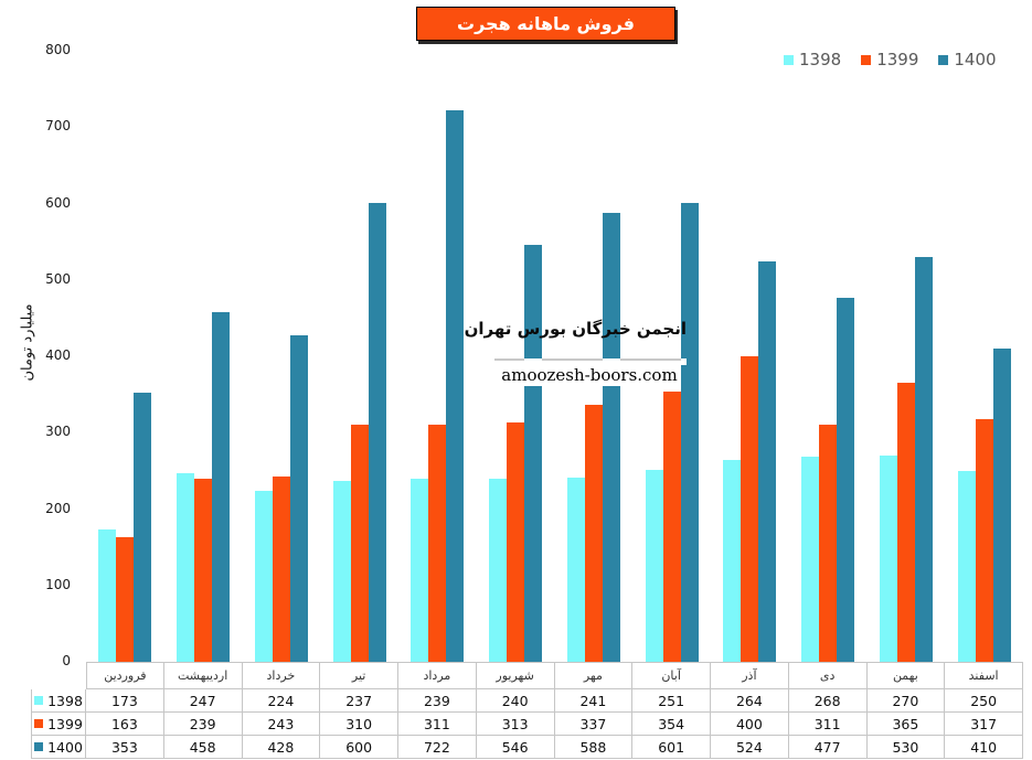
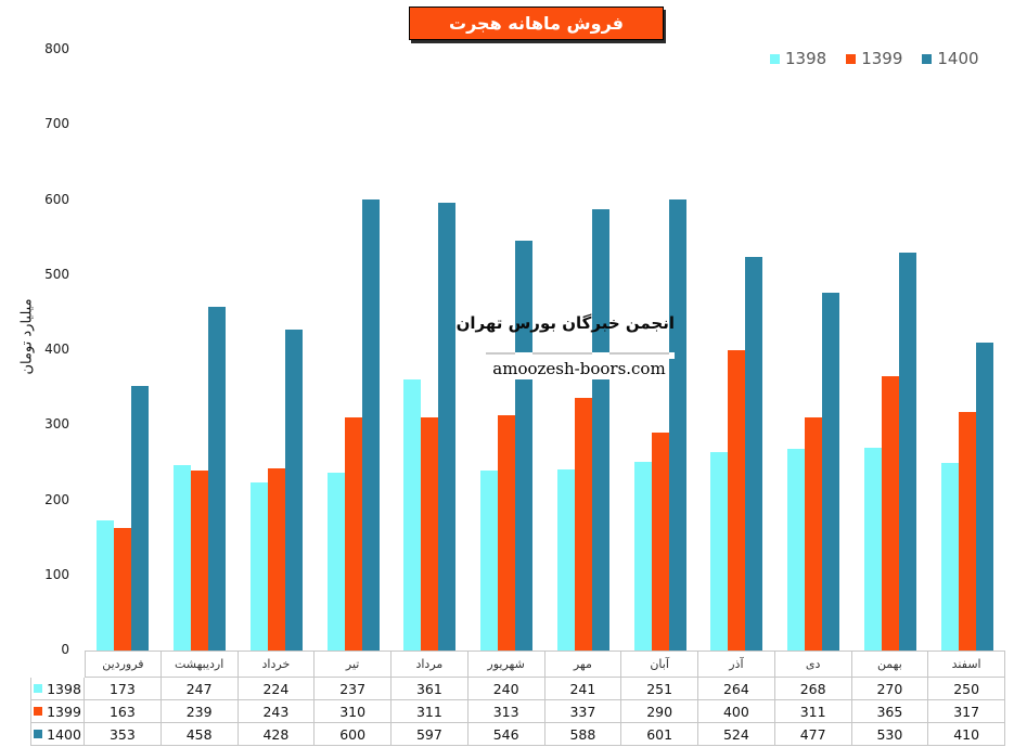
1398/مرداد: 239 -> 361
1400/مرداد: 722 -> 597
1399/آبان: 354 -> 290
